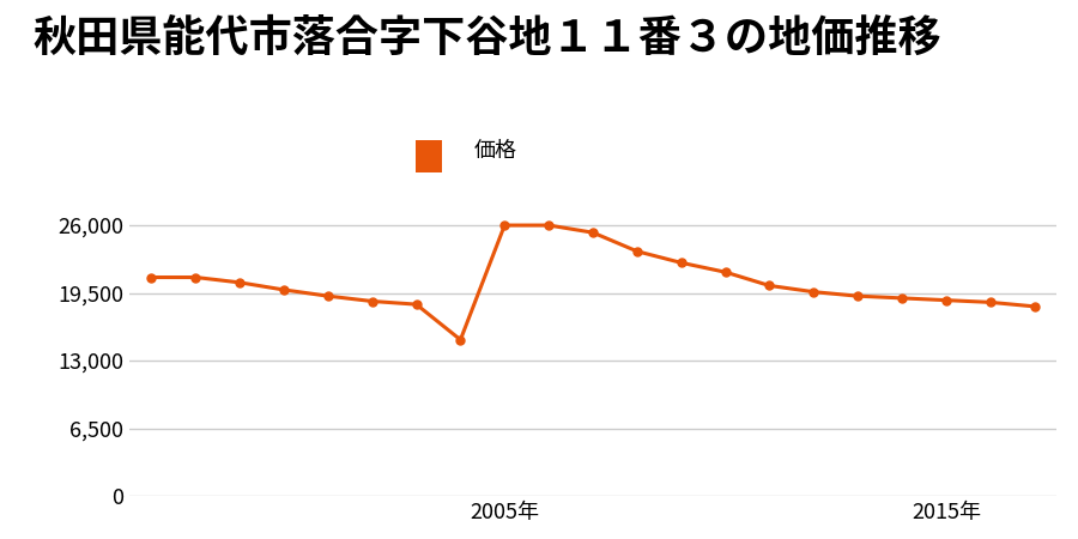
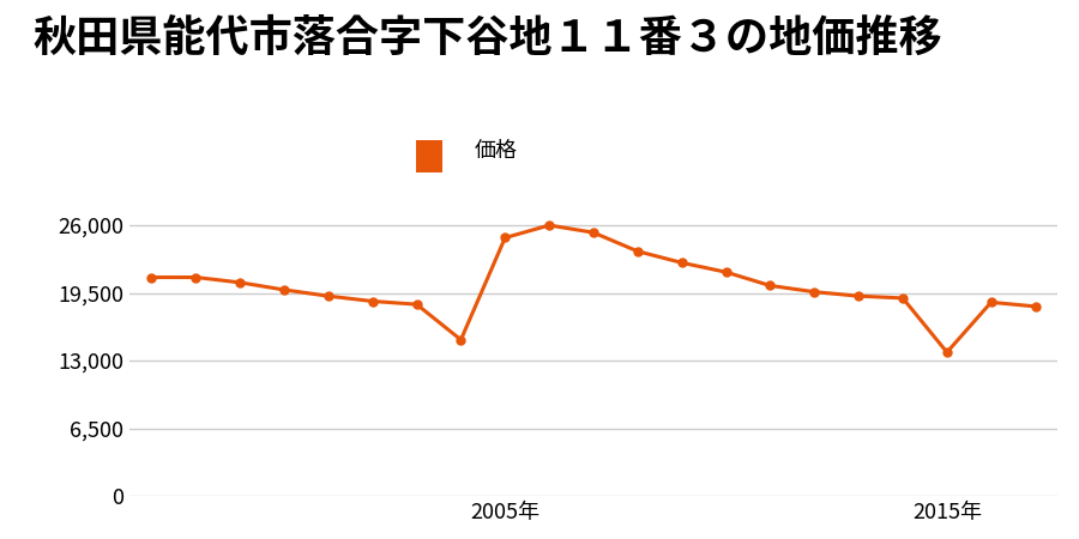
2005年: 26,000 -> 24,800
2015年: 18,800 -> 13,800
